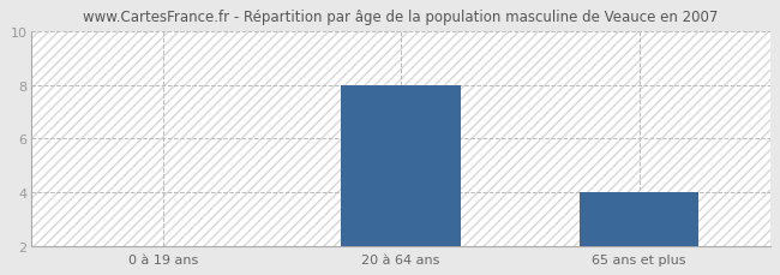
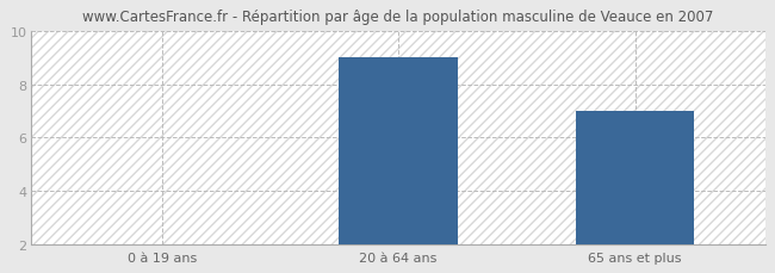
20 à 64 ans: 8 -> 9
65 ans et plus: 4 -> 7
